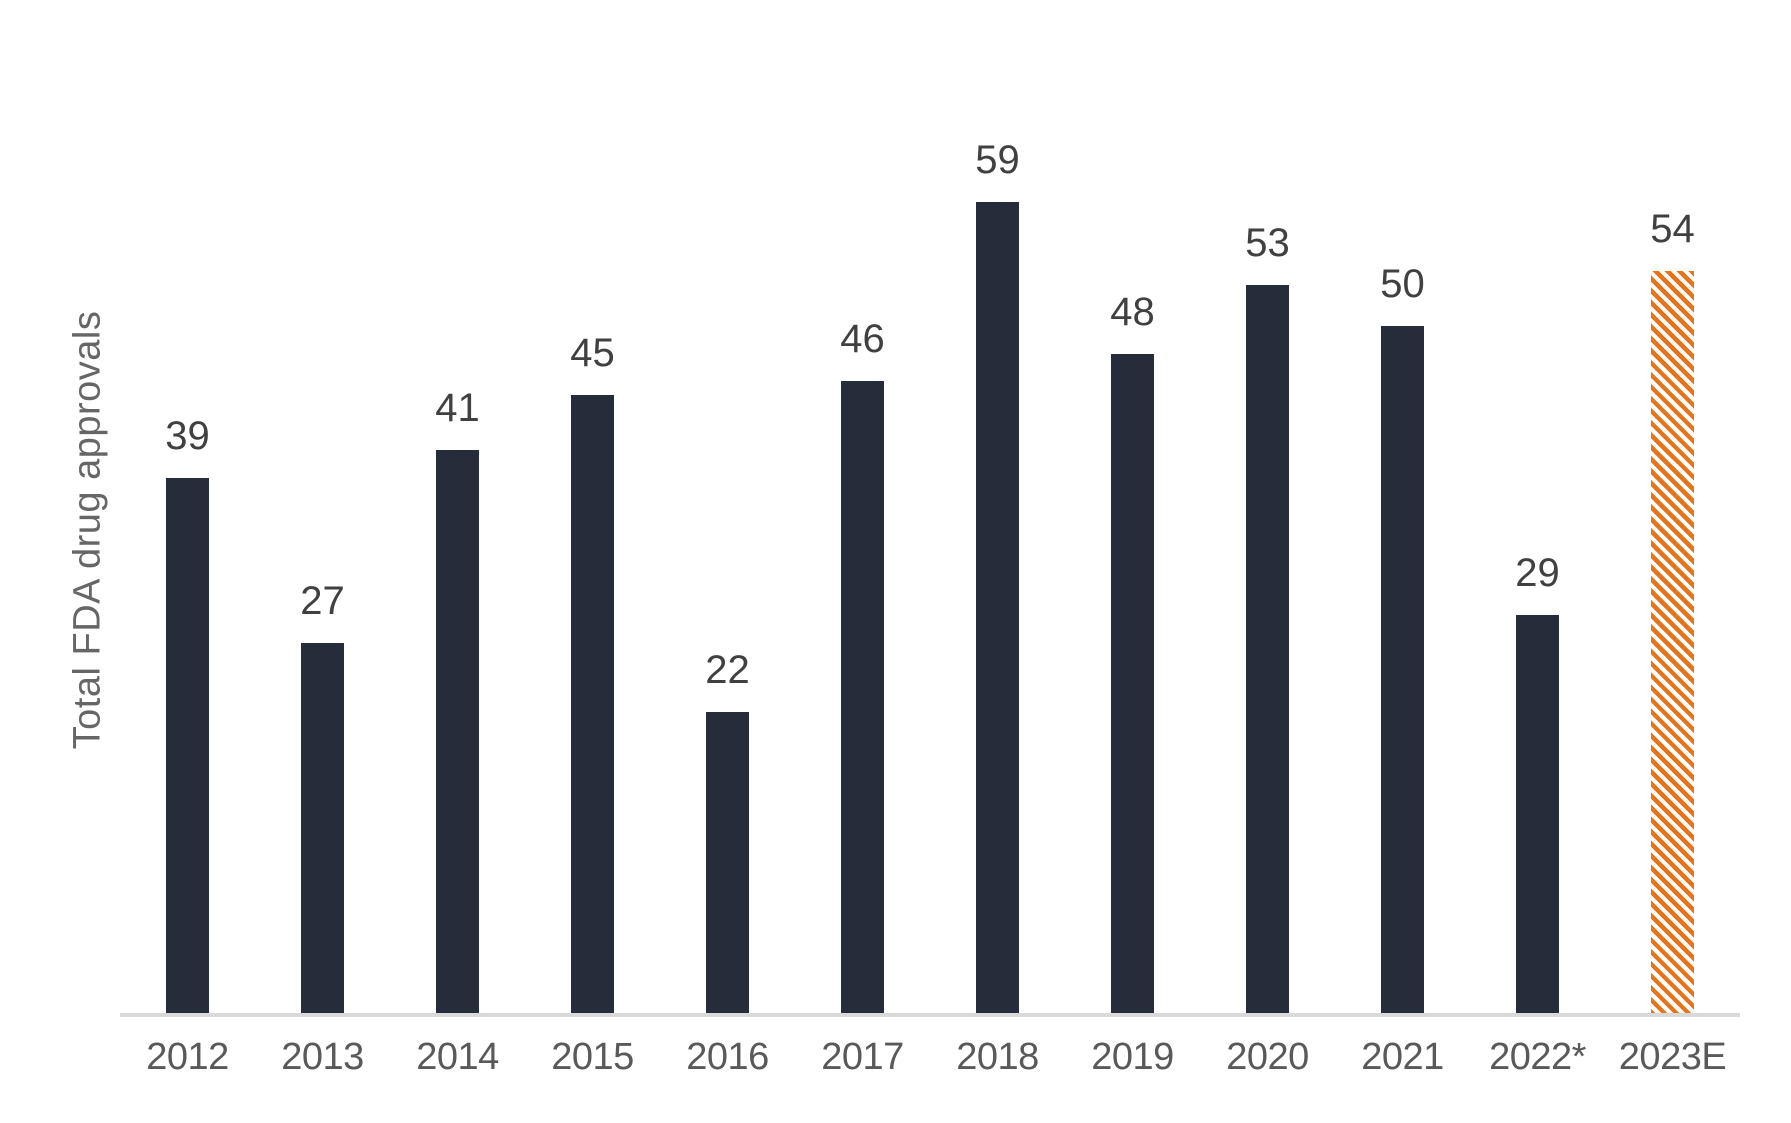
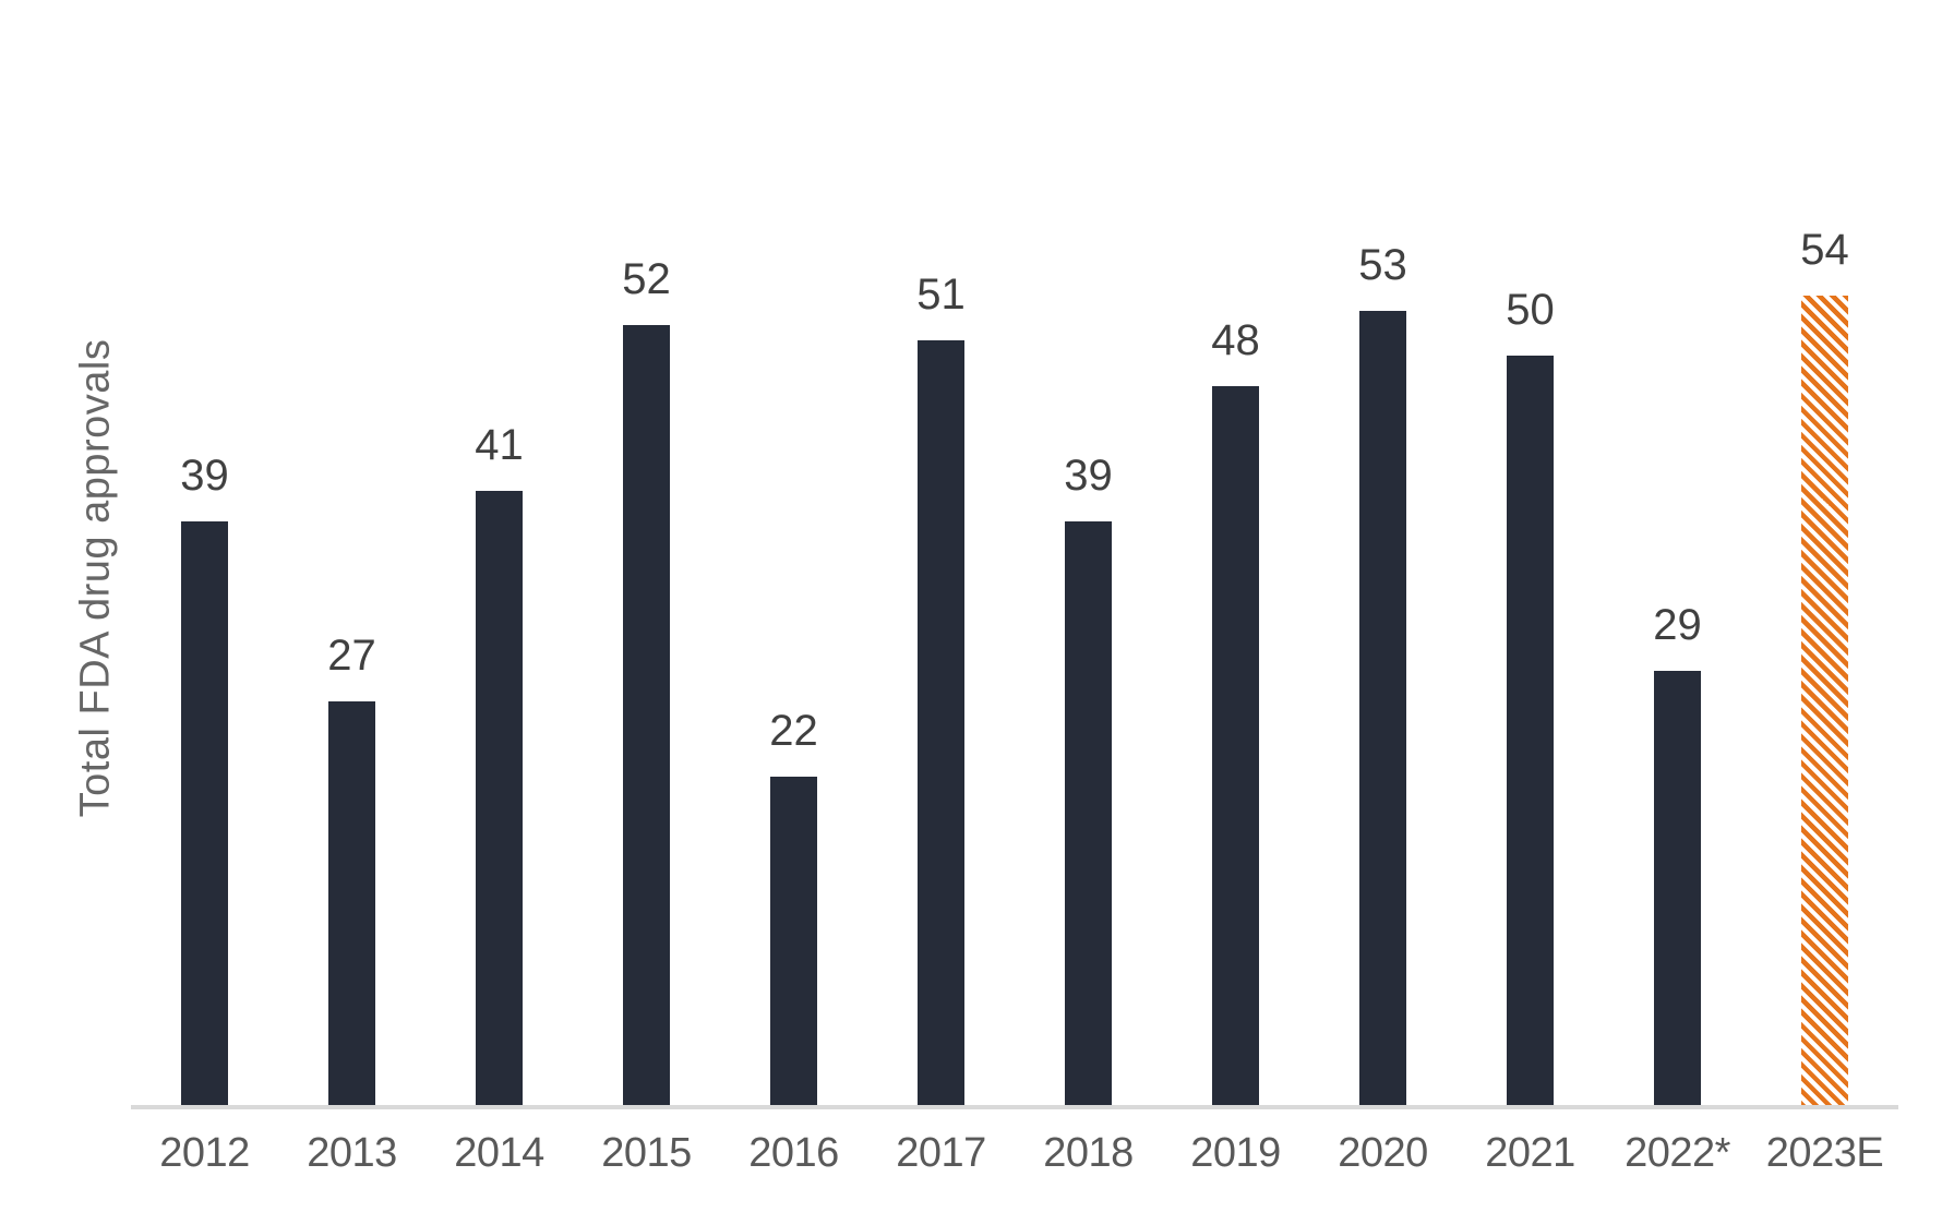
2015: 45 -> 52
2017: 46 -> 51
2018: 59 -> 39
